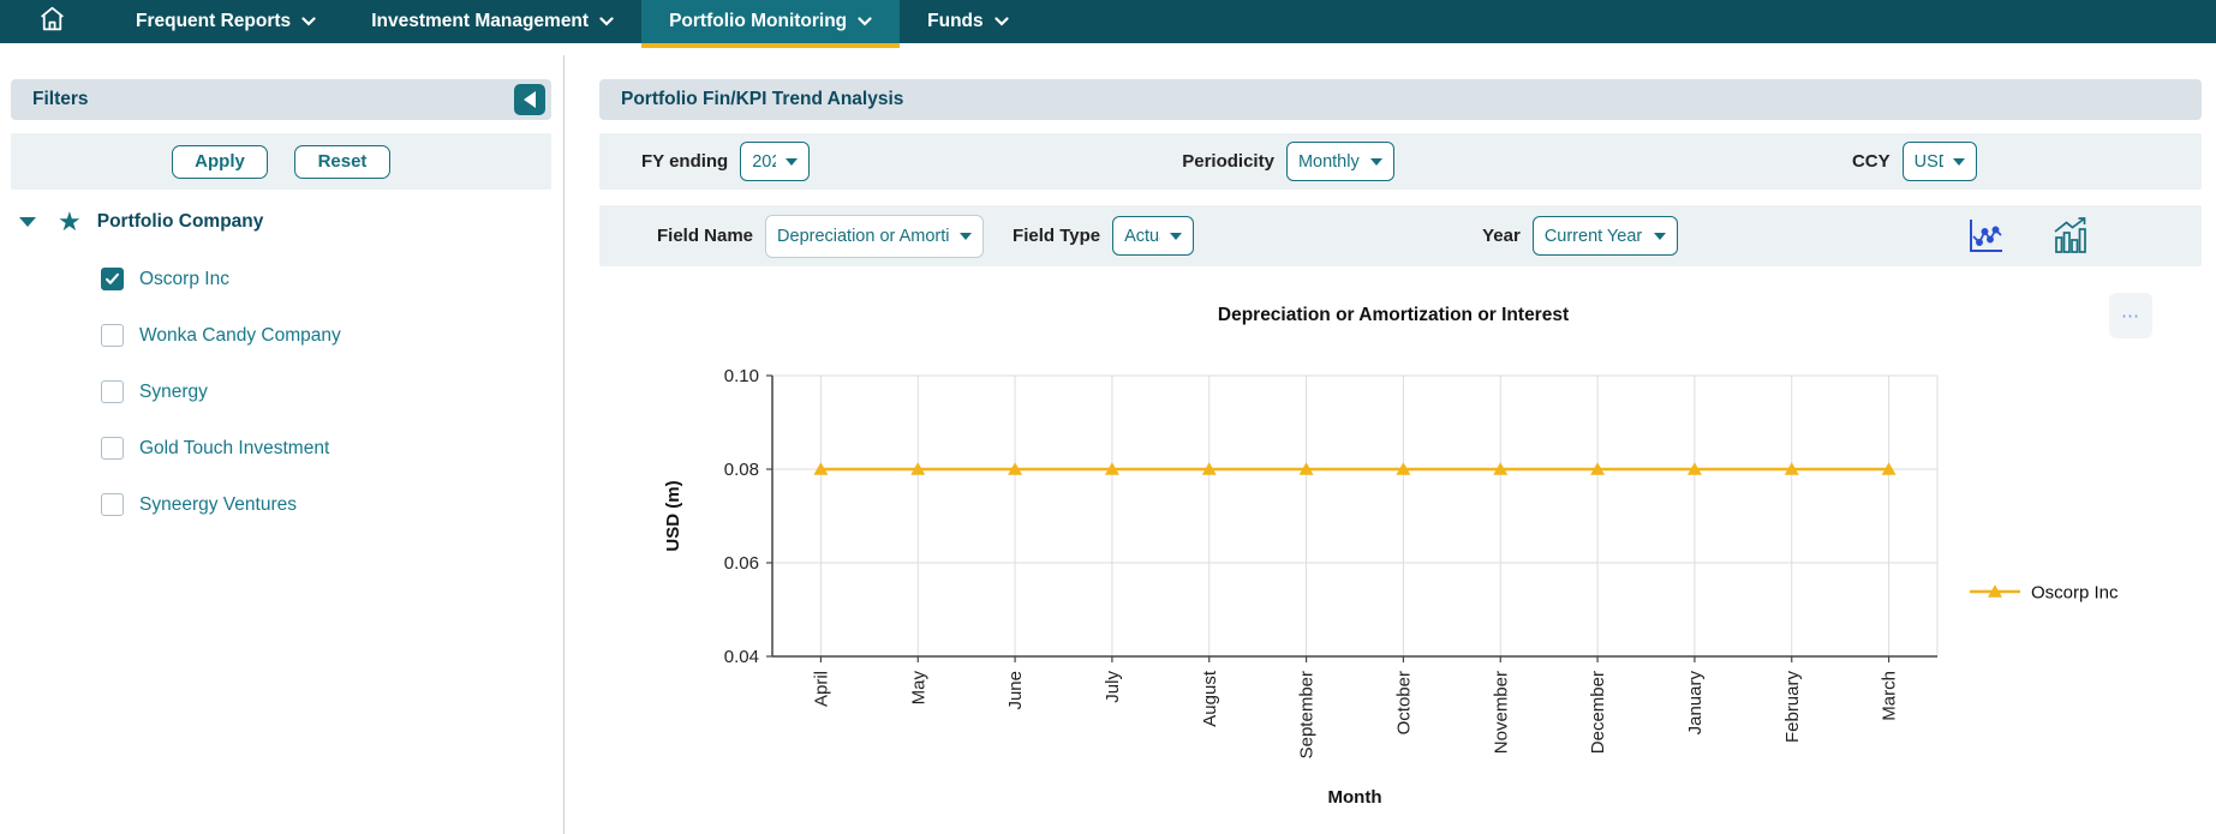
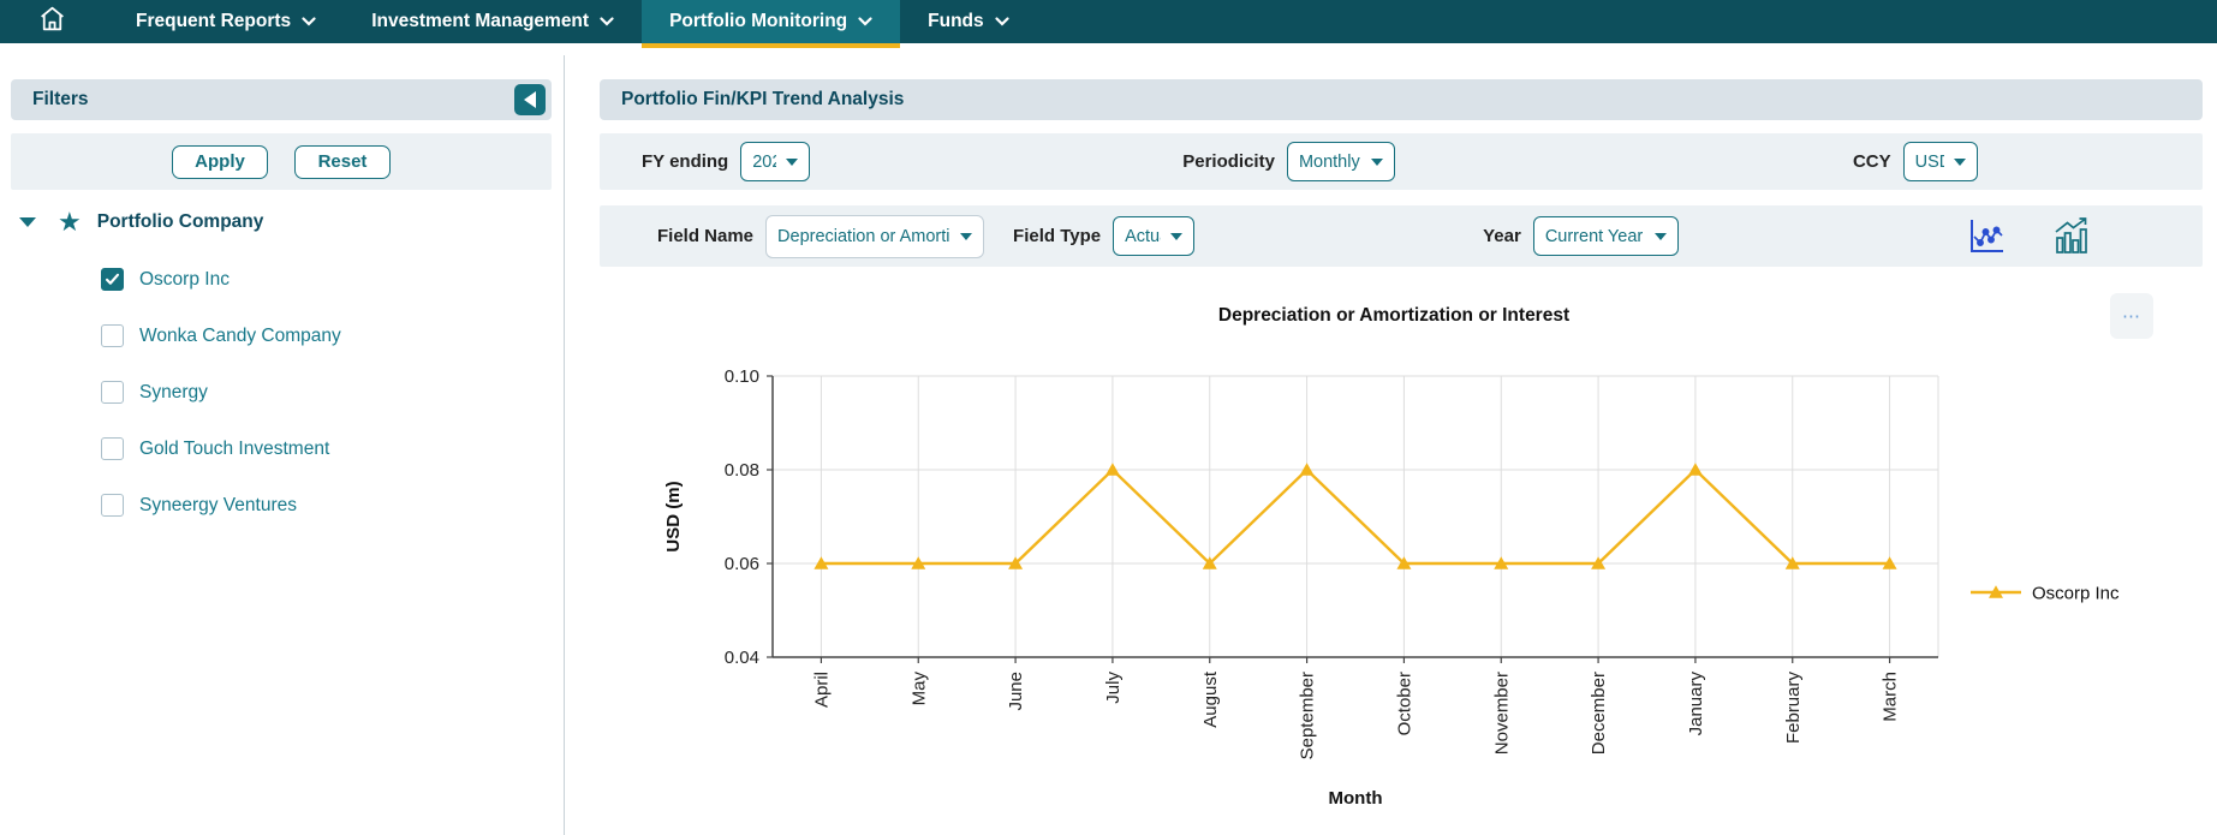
April: 0.08 -> 0.06
May: 0.08 -> 0.06
June: 0.08 -> 0.06
August: 0.08 -> 0.06
October: 0.08 -> 0.06
November: 0.08 -> 0.06
December: 0.08 -> 0.06
February: 0.08 -> 0.06
March: 0.08 -> 0.06
